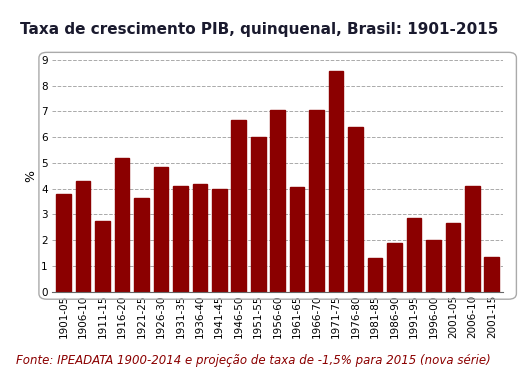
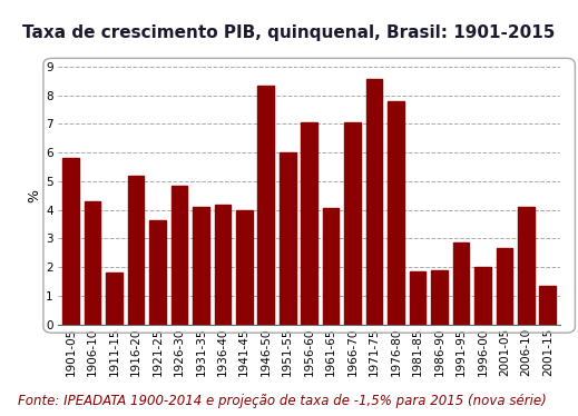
1901-05: 3.80 -> 5.80
1911-15: 2.75 -> 1.80
1946-50: 6.65 -> 8.35
1976-80: 6.40 -> 7.80
1981-85: 1.30 -> 1.85
